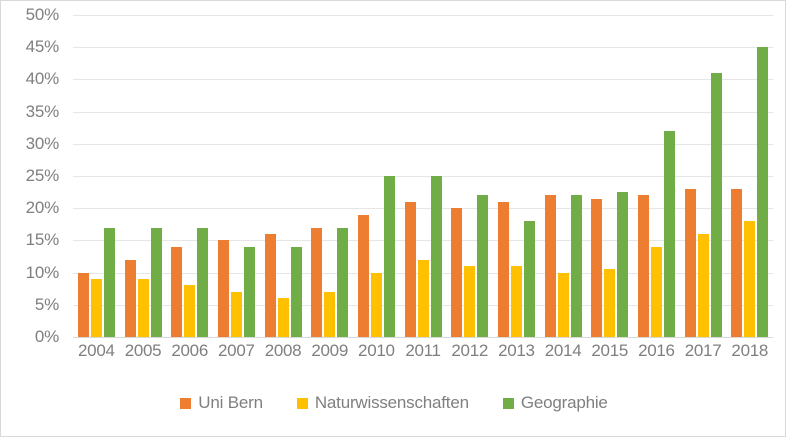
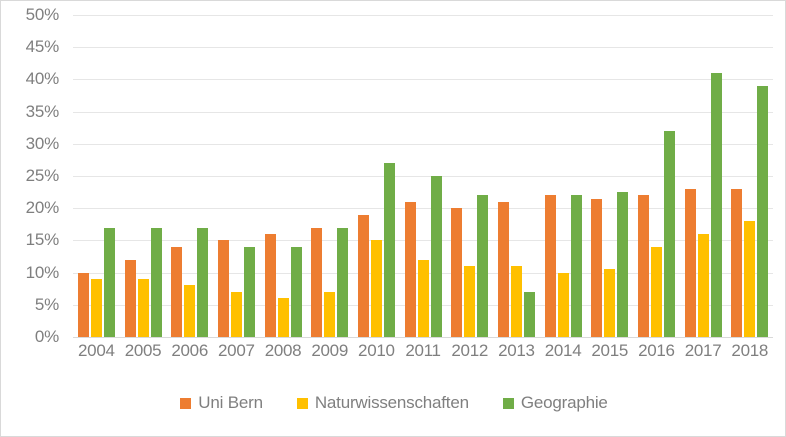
Naturwissenschaften/2010: 10% -> 15%
Geographie/2010: 25% -> 27%
Geographie/2013: 18% -> 7%
Geographie/2018: 45% -> 39%
